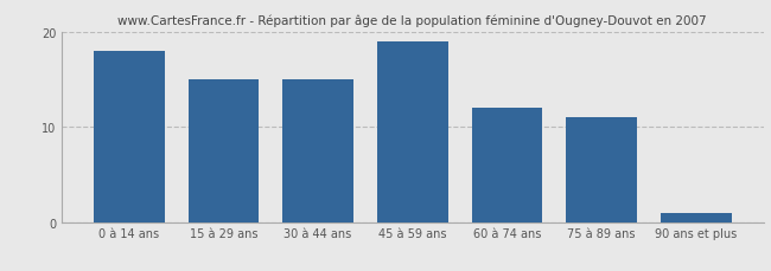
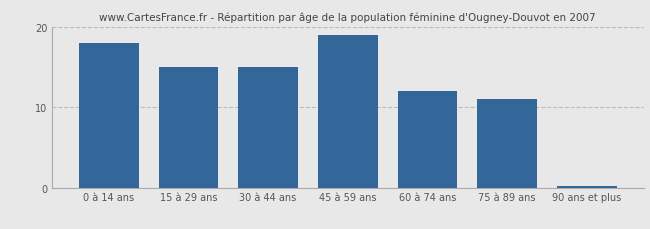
90 ans et plus: 1.0 -> 0.2
